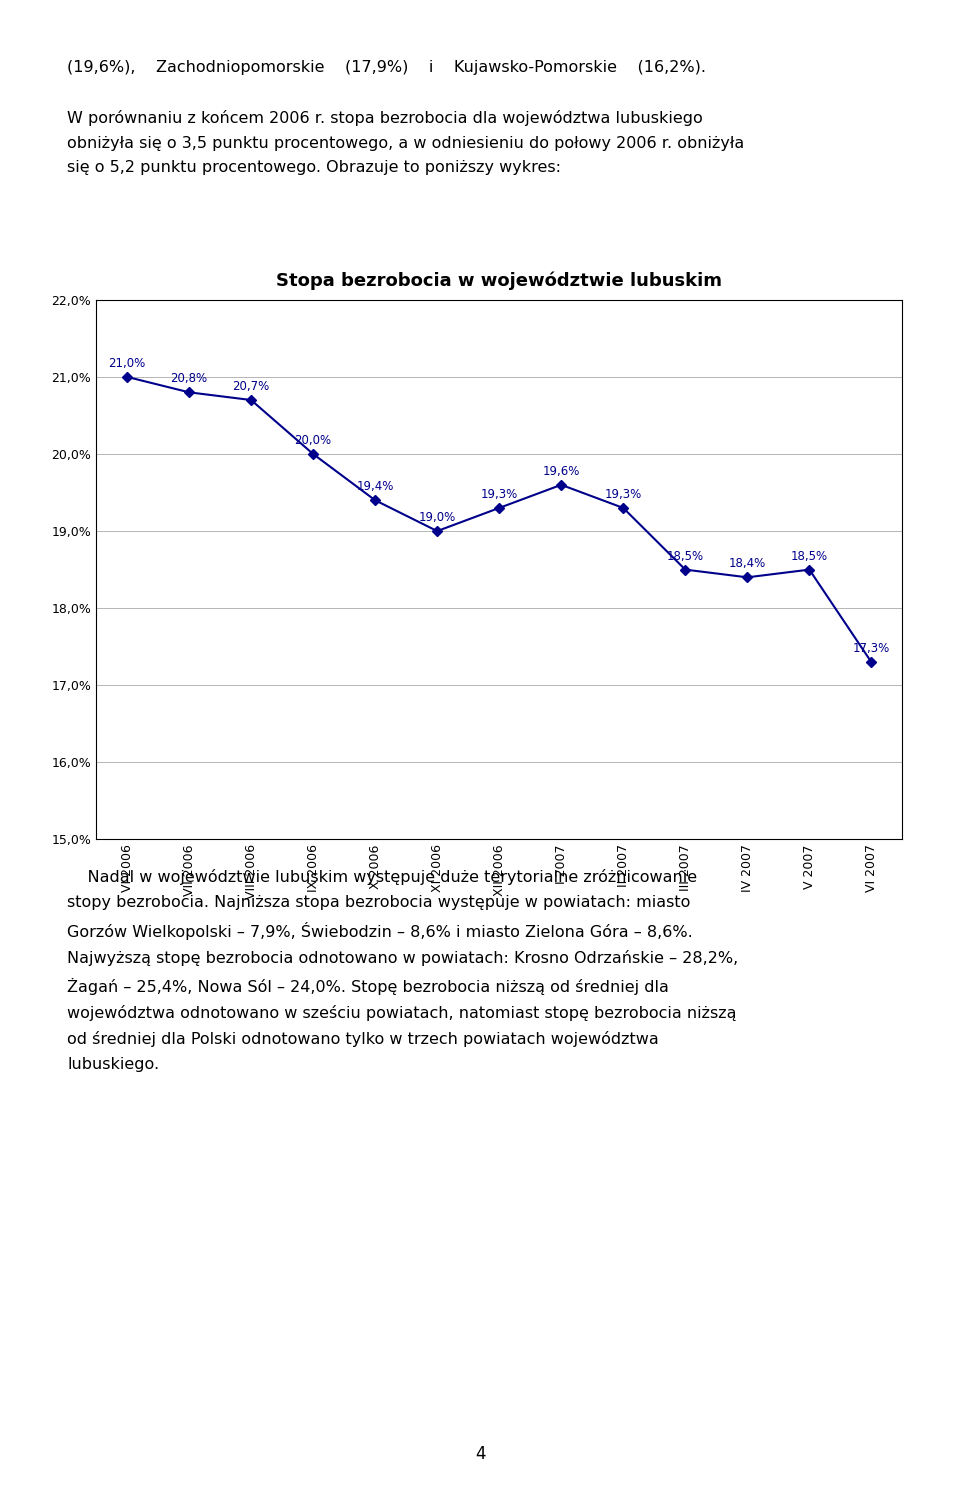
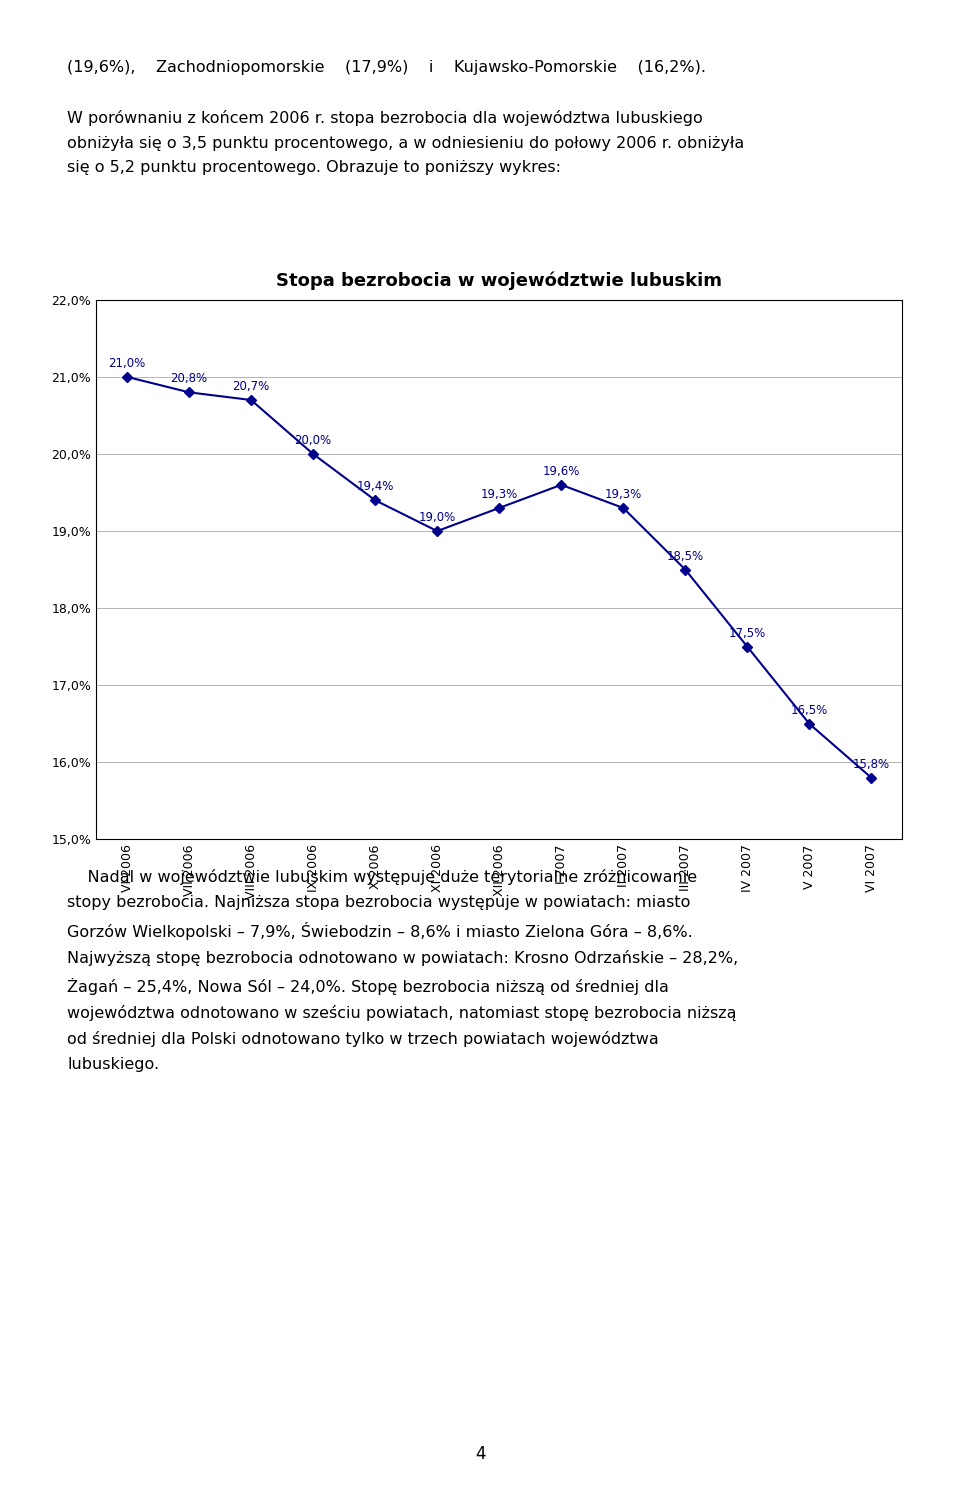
IV 2007: 18,4% -> 17,5%
V 2007: 18,5% -> 16,5%
VI 2007: 17,3% -> 15,8%
